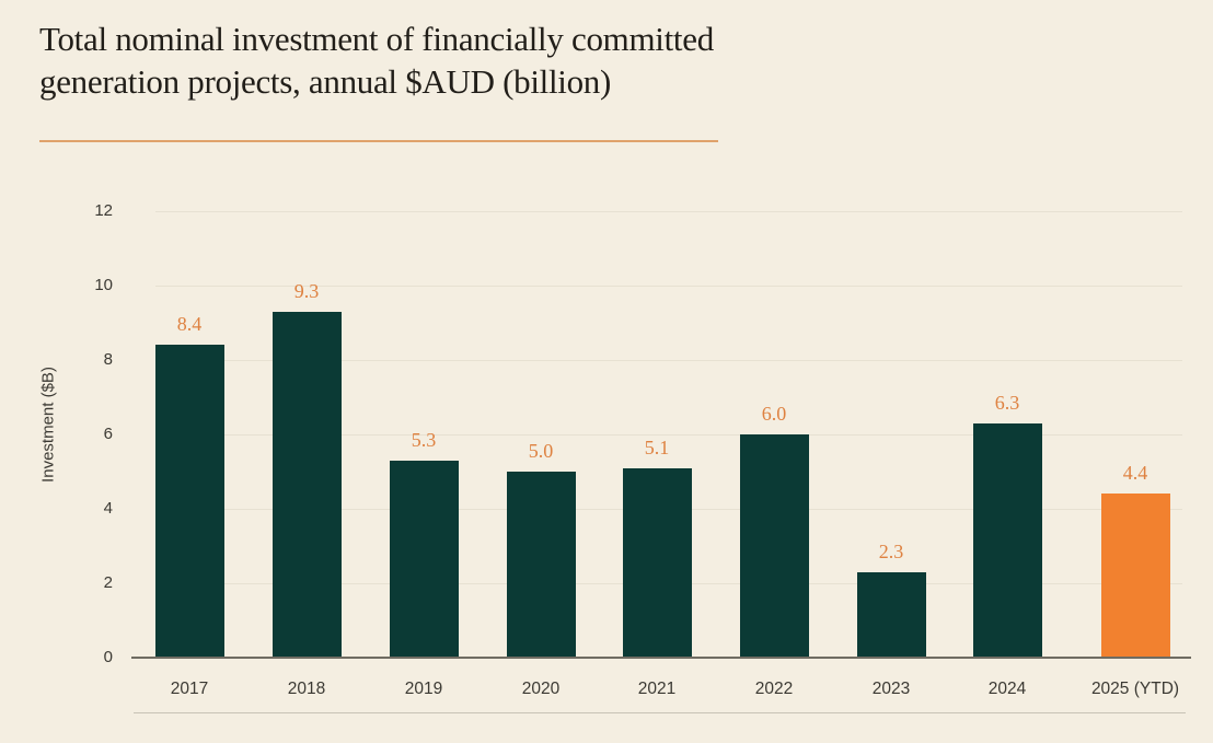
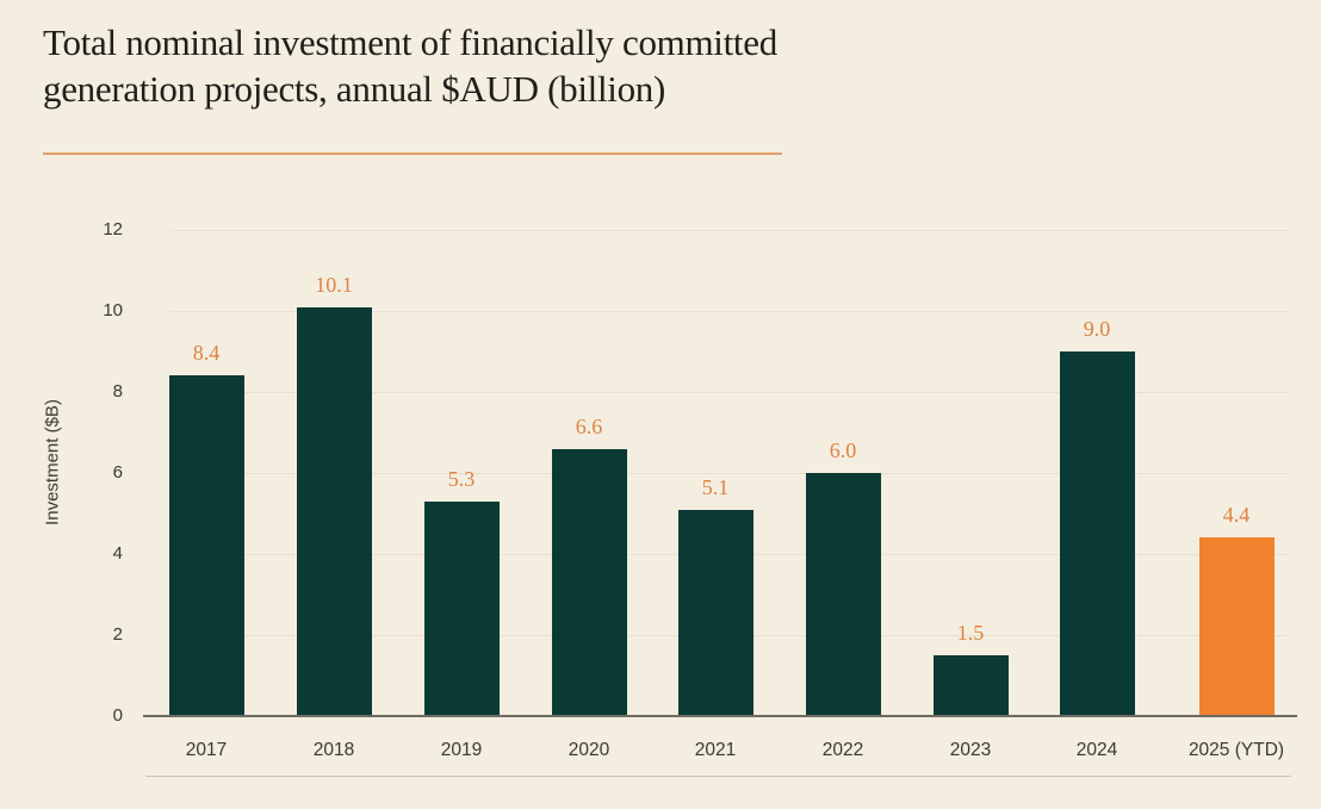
2018: 9.3 -> 10.1
2020: 5.0 -> 6.6
2023: 2.3 -> 1.5
2024: 6.3 -> 9.0
